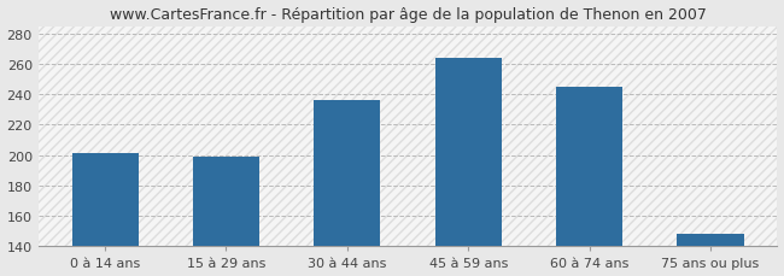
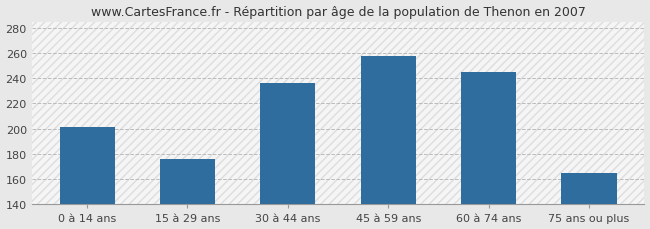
15 à 29 ans: 199 -> 176
45 à 59 ans: 264 -> 258
75 ans ou plus: 148 -> 165
